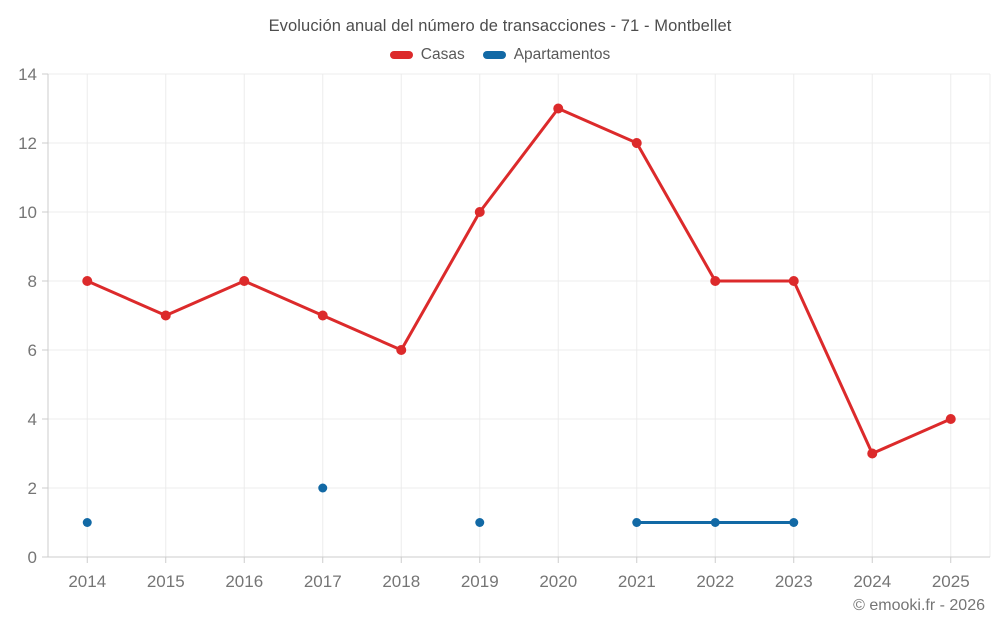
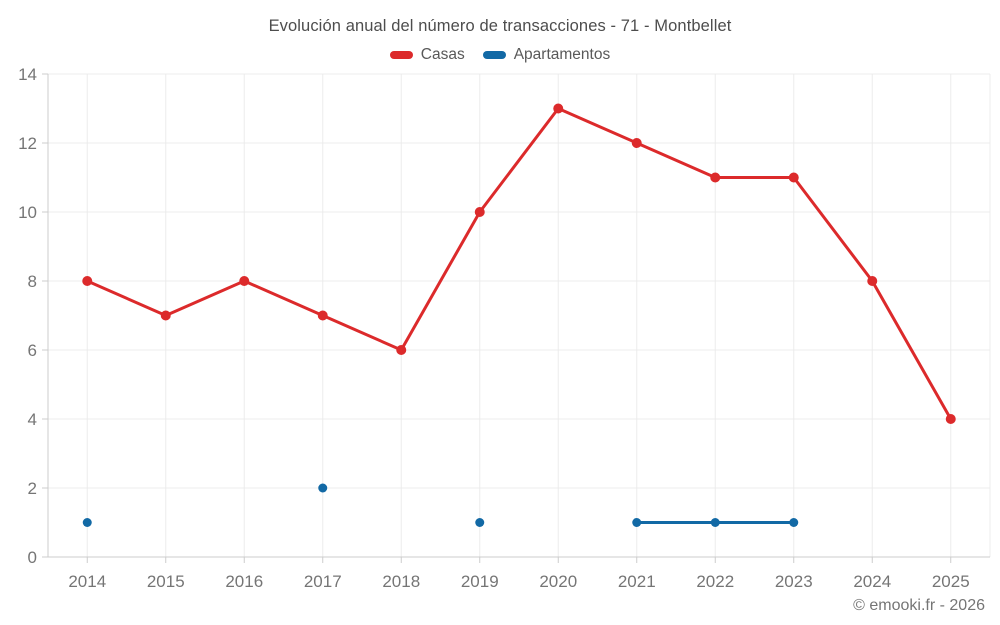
Casas/2022: 8 -> 11
Casas/2023: 8 -> 11
Casas/2024: 3 -> 8
